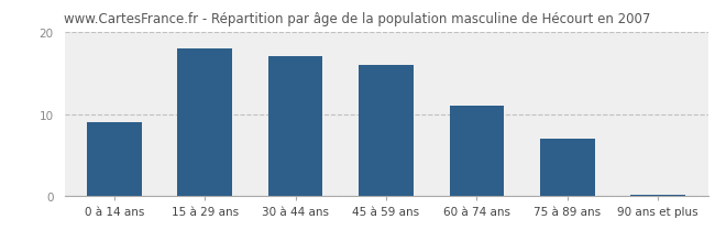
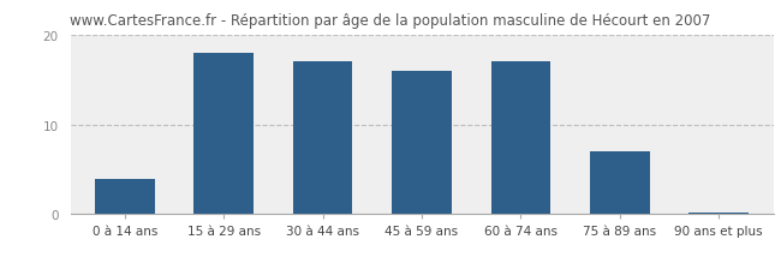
0 à 14 ans: 9.0 -> 4.0
60 à 74 ans: 11.0 -> 17.0
